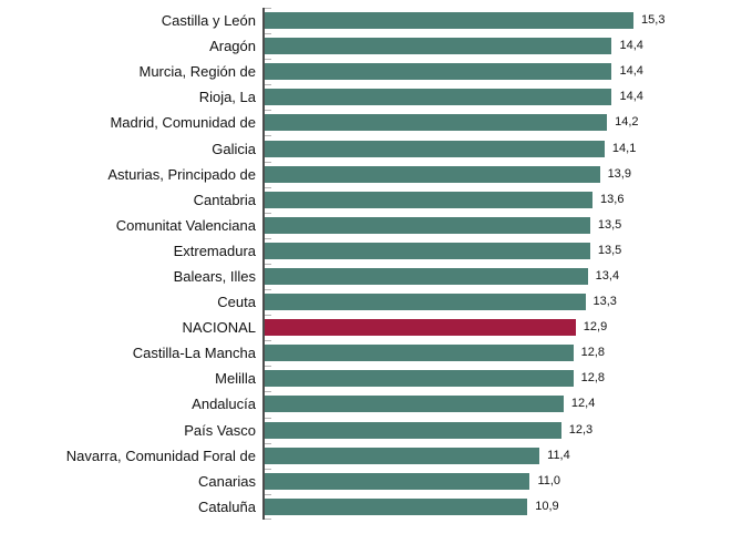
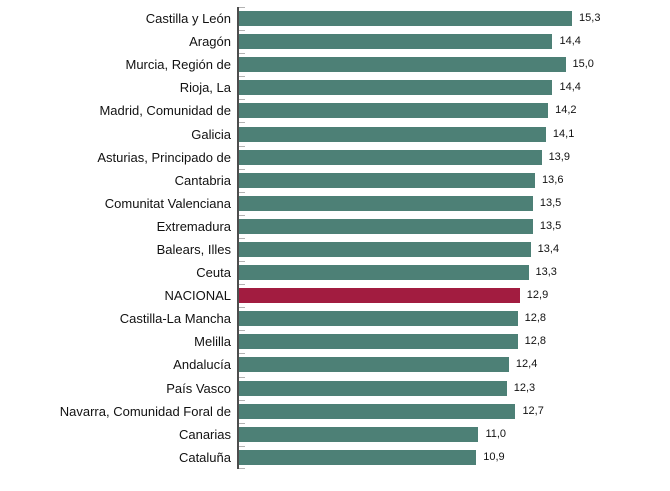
Murcia, Región de: 14,4 -> 15,0
Navarra, Comunidad Foral de: 11,4 -> 12,7
